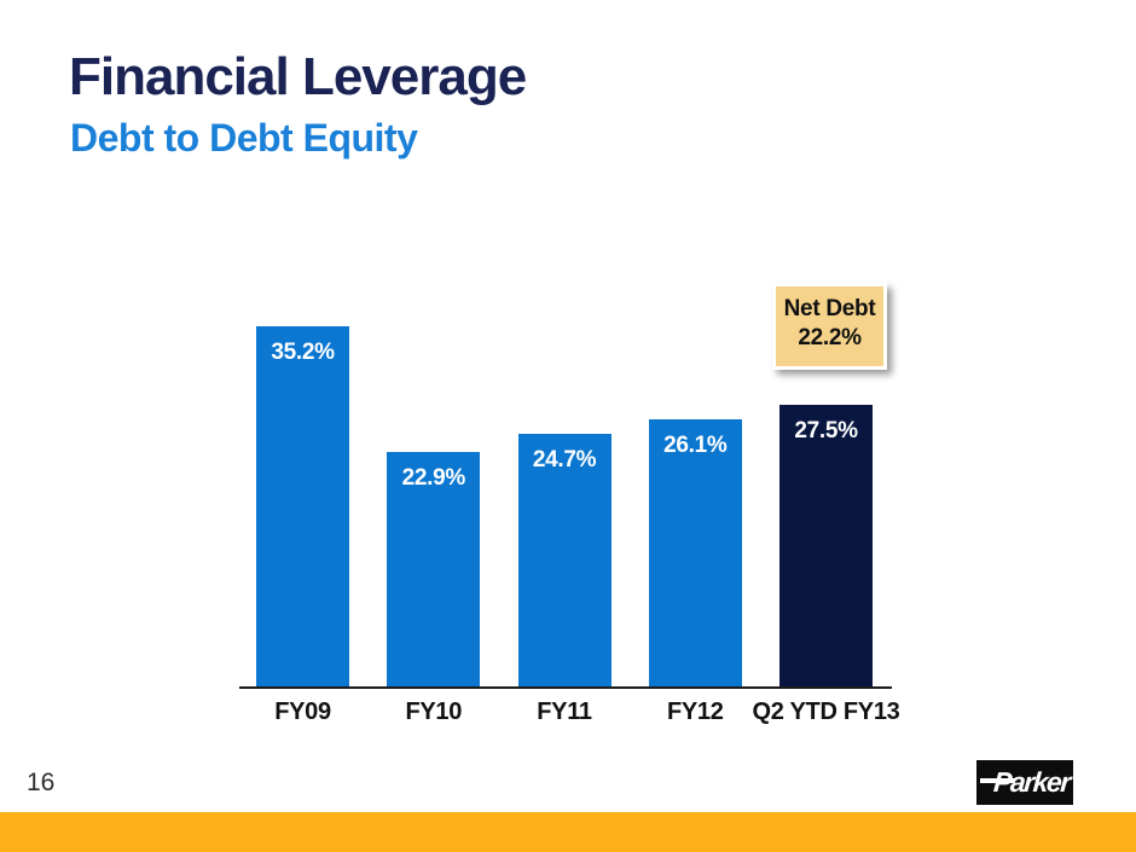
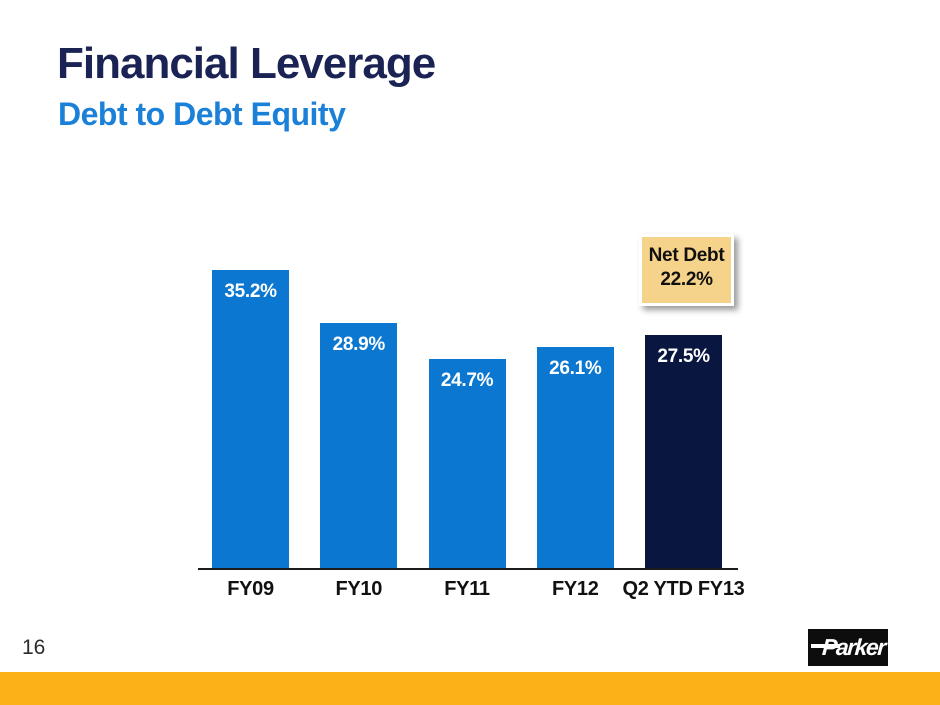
FY10: 22.9% -> 28.9%
